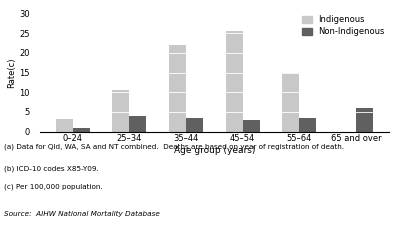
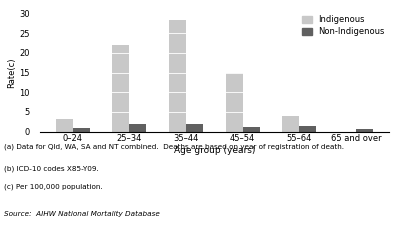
Indigenous/25–34: 10.5 -> 22.0
Non-Indigenous/25–34: 4.0 -> 2.0
Indigenous/35–44: 22.0 -> 28.5
Non-Indigenous/35–44: 3.5 -> 2.0
Indigenous/45–54: 25.5 -> 15.0
Non-Indigenous/45–54: 3.0 -> 1.2
Indigenous/55–64: 15.0 -> 4.0
Non-Indigenous/55–64: 3.5 -> 1.5
Non-Indigenous/65 and over: 6.0 -> 0.8
